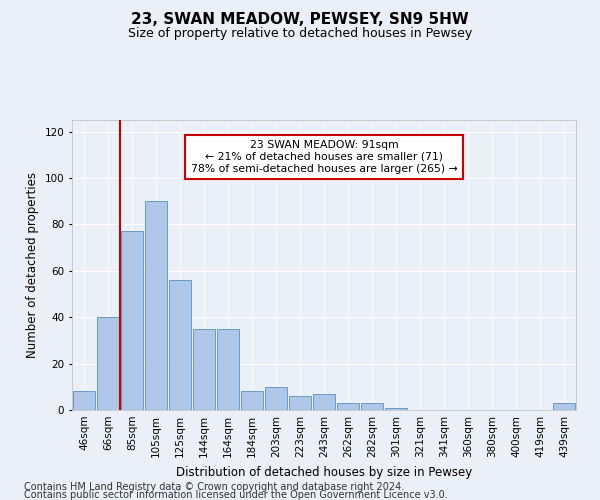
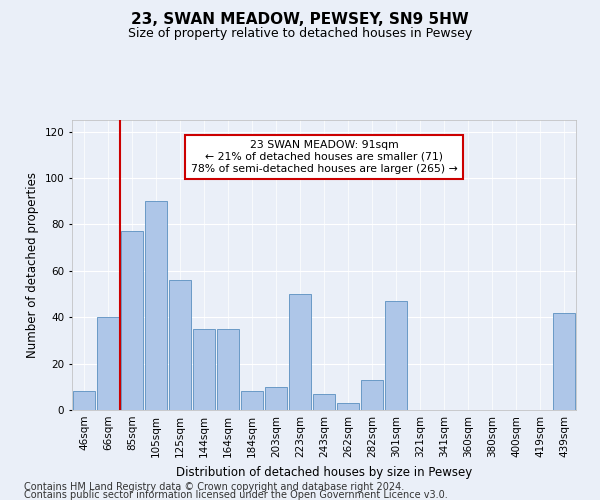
223sqm: 6 -> 50
282sqm: 3 -> 13
301sqm: 1 -> 47
439sqm: 3 -> 42
